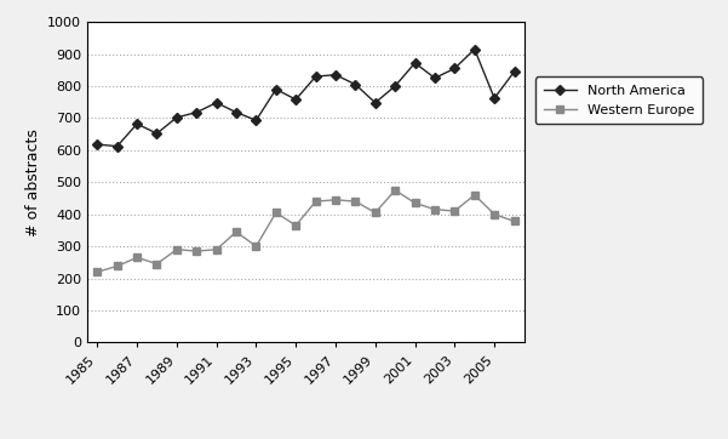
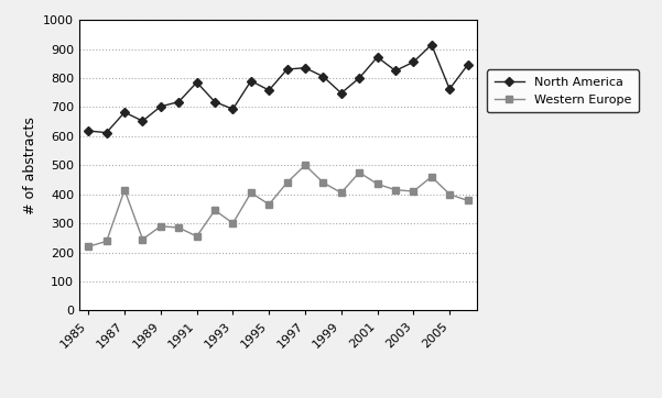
Western Europe/1987: 265 -> 415
North America/1991: 748 -> 785
Western Europe/1991: 290 -> 255
Western Europe/1997: 445 -> 500
